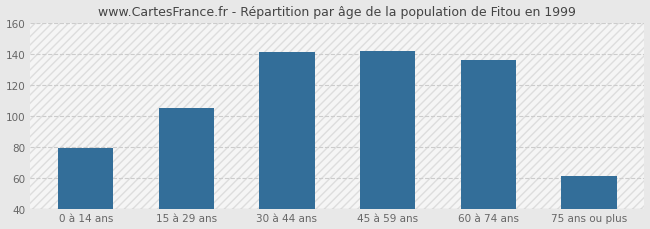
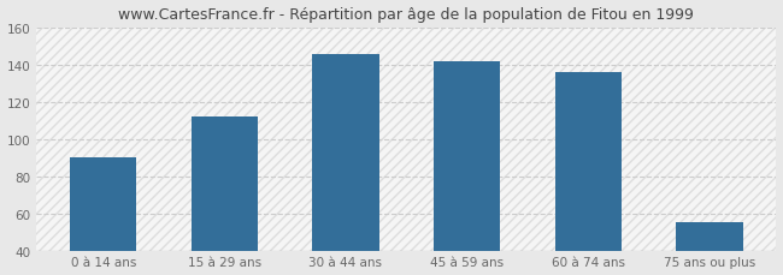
0 à 14 ans: 79 -> 90
15 à 29 ans: 105 -> 112
30 à 44 ans: 141 -> 146
75 ans ou plus: 61 -> 55
